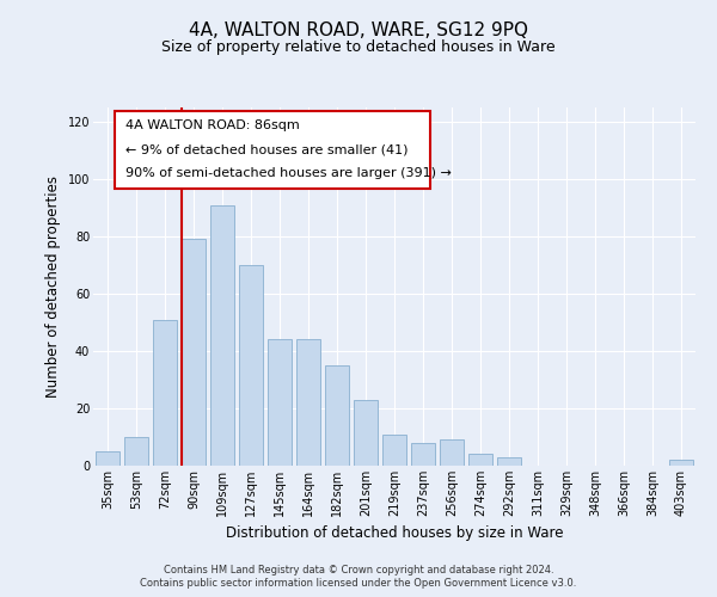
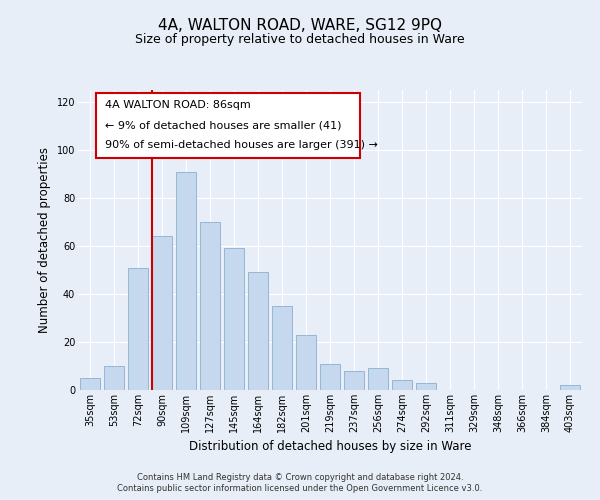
90sqm: 79 -> 64
145sqm: 44 -> 59
164sqm: 44 -> 49
